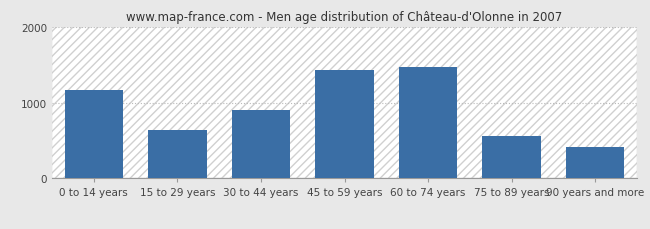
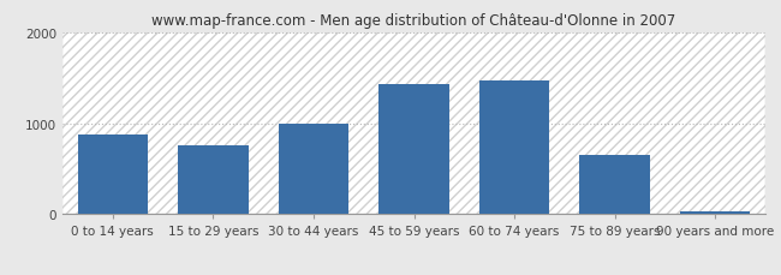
0 to 14 years: 1160 -> 880
15 to 29 years: 640 -> 760
30 to 44 years: 900 -> 1000
75 to 89 years: 560 -> 640
90 years and more: 420 -> 40
